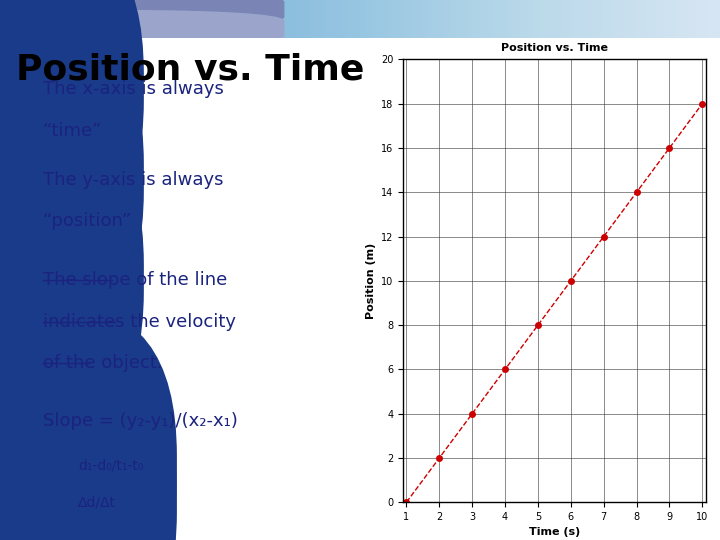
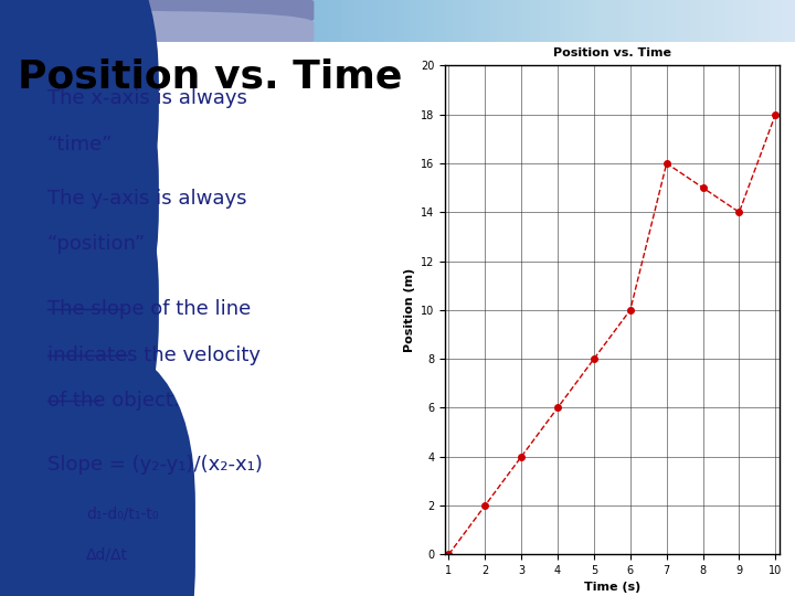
7: 12 -> 16
8: 14 -> 15
9: 16 -> 14
